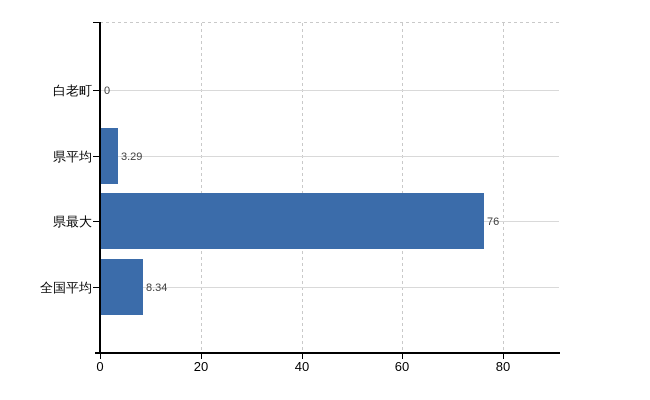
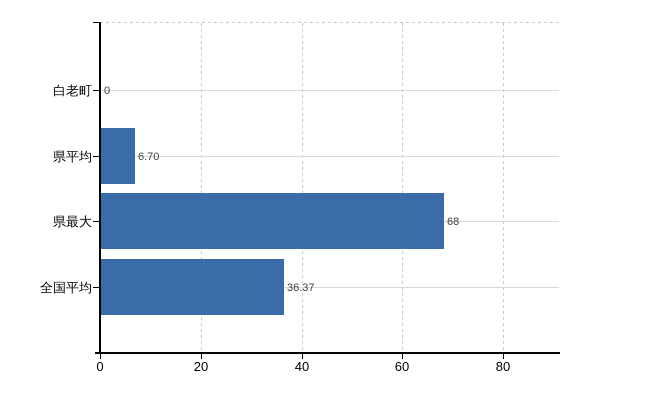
県平均: 3.29 -> 6.70
県最大: 76 -> 68
全国平均: 8.34 -> 36.37
